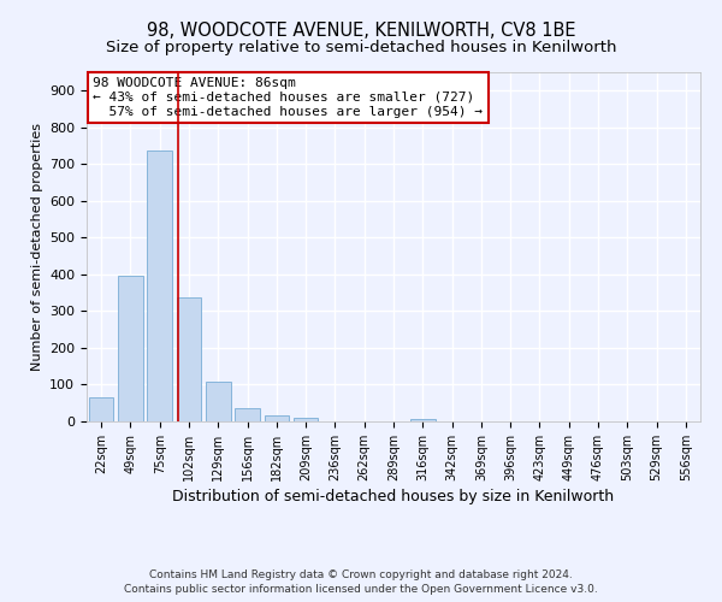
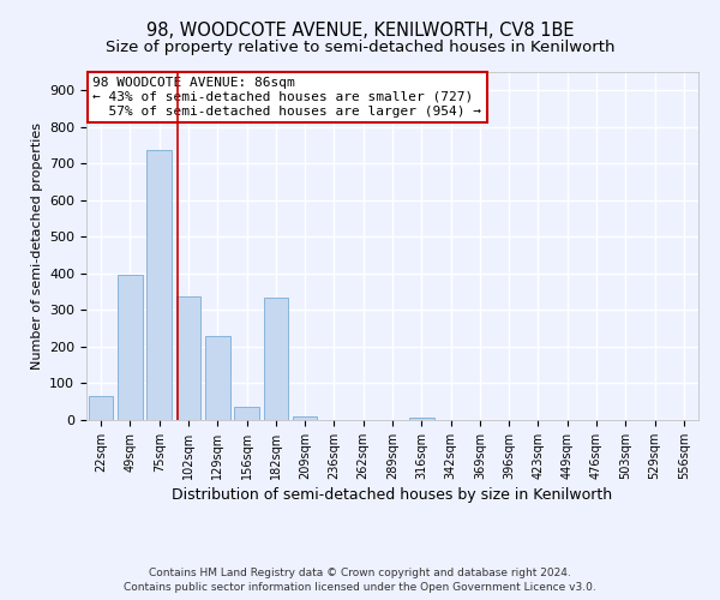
129sqm: 107 -> 230
182sqm: 18 -> 335
